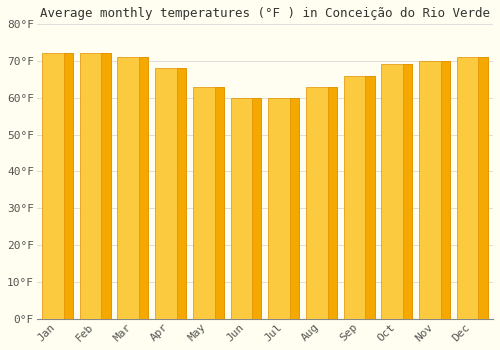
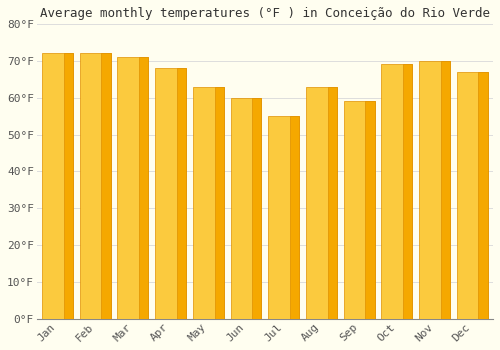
Jul: 60°F -> 55°F
Sep: 66°F -> 59°F
Dec: 71°F -> 67°F
